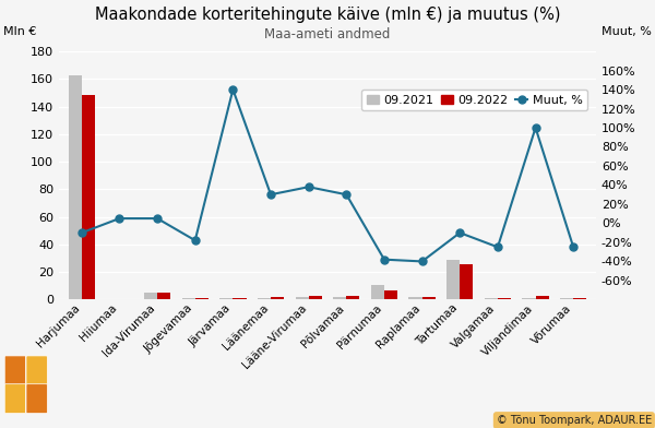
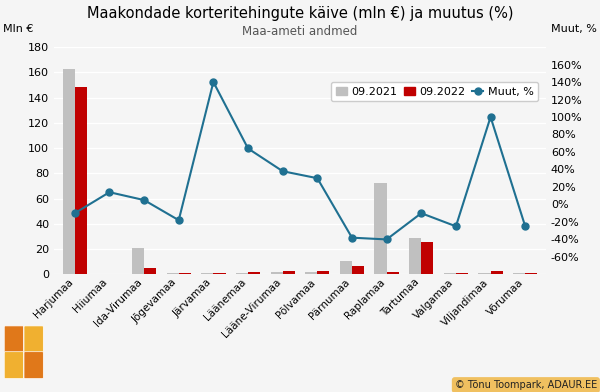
Muut, %/Hiiumaa: 5% -> 14%
09.2021/Ida-Virumaa: 5 -> 21
Muut, %/Läänemaa: 30% -> 64%
09.2021/Raplamaa: 2 -> 72
